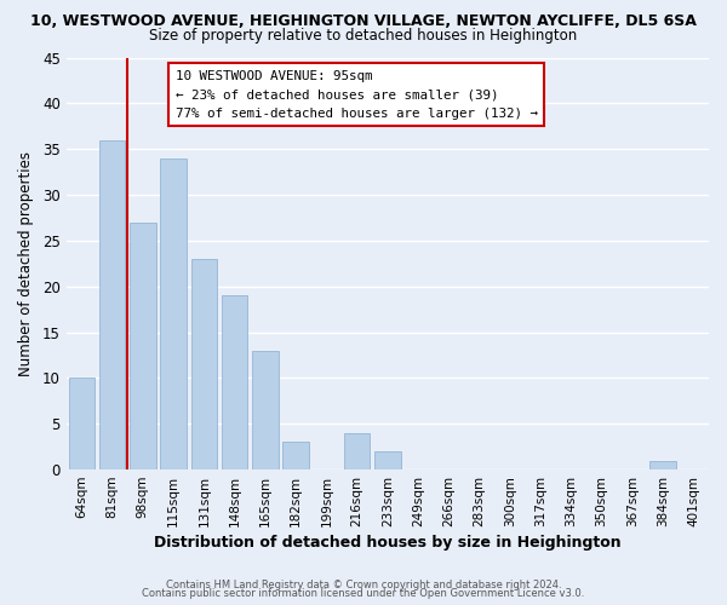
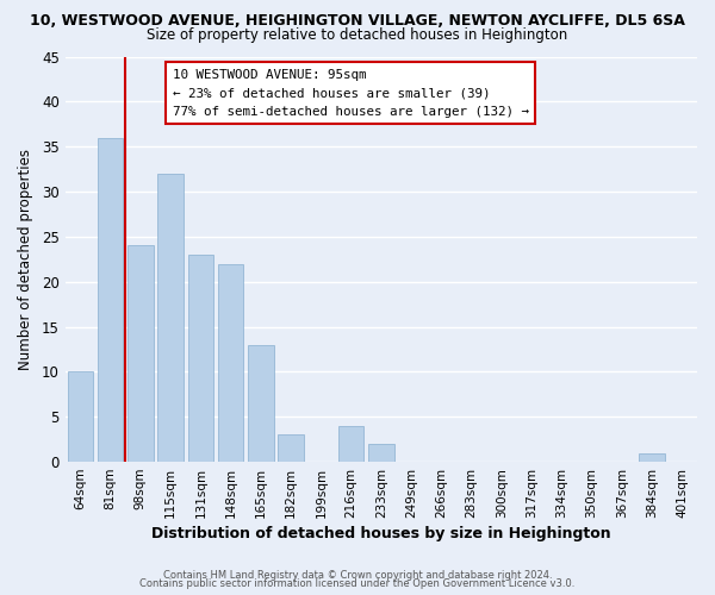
98sqm: 27 -> 24
115sqm: 34 -> 32
148sqm: 19 -> 22
